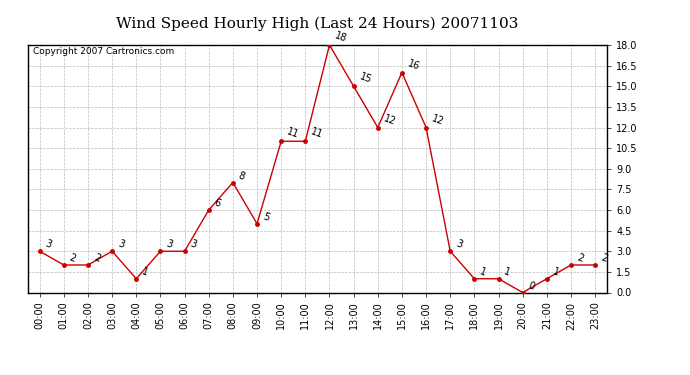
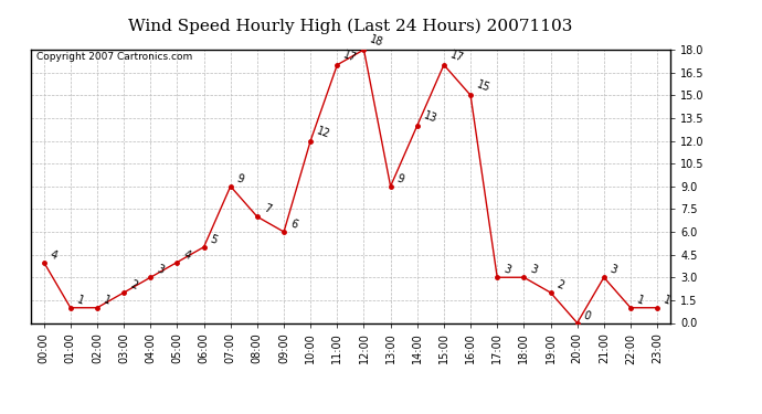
00:00: 3 -> 4
01:00: 2 -> 1
02:00: 2 -> 1
03:00: 3 -> 2
04:00: 1 -> 3
05:00: 3 -> 4
06:00: 3 -> 5
07:00: 6 -> 9
08:00: 8 -> 7
09:00: 5 -> 6
10:00: 11 -> 12
11:00: 11 -> 17
13:00: 15 -> 9
14:00: 12 -> 13
15:00: 16 -> 17
16:00: 12 -> 15
18:00: 1 -> 3
19:00: 1 -> 2
21:00: 1 -> 3
22:00: 2 -> 1
23:00: 2 -> 1
